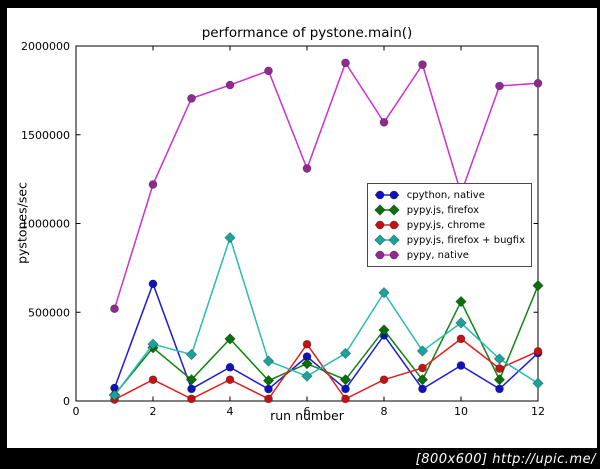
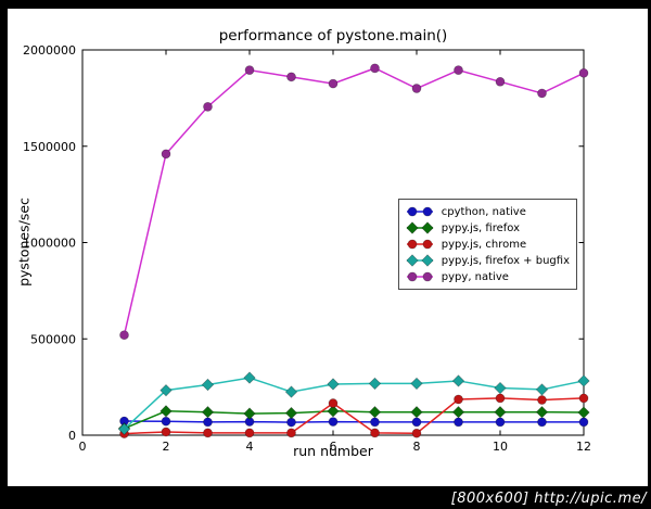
cpython, native/2: 660000 -> 70000
pypy.js, firefox/2: 300000 -> 120000
pypy.js, chrome/2: 120000 -> 20000
pypy.js, firefox + bugfix/2: 320000 -> 230000
pypy, native/2: 1220000 -> 1460000
cpython, native/4: 190000 -> 70000
pypy.js, firefox/4: 350000 -> 110000
pypy.js, chrome/4: 120000 -> 10000
pypy.js, firefox + bugfix/4: 920000 -> 300000
pypy, native/4: 1780000 -> 1900000
cpython, native/6: 250000 -> 70000
pypy.js, firefox/6: 210000 -> 120000
pypy.js, chrome/6: 320000 -> 170000
pypy.js, firefox + bugfix/6: 140000 -> 260000
pypy, native/6: 1310000 -> 1820000
cpython, native/8: 370000 -> 70000
pypy.js, firefox/8: 400000 -> 120000
pypy.js, chrome/8: 120000 -> 10000
pypy.js, firefox + bugfix/8: 610000 -> 270000
pypy, native/8: 1570000 -> 1800000
cpython, native/10: 200000 -> 70000
pypy.js, firefox/10: 560000 -> 120000
pypy.js, chrome/10: 350000 -> 190000
pypy.js, firefox + bugfix/10: 440000 -> 240000
pypy, native/10: 1170000 -> 1840000
cpython, native/12: 270000 -> 70000
pypy.js, firefox/12: 650000 -> 120000
pypy.js, chrome/12: 280000 -> 190000
pypy.js, firefox + bugfix/12: 100000 -> 280000
pypy, native/12: 1790000 -> 1880000
